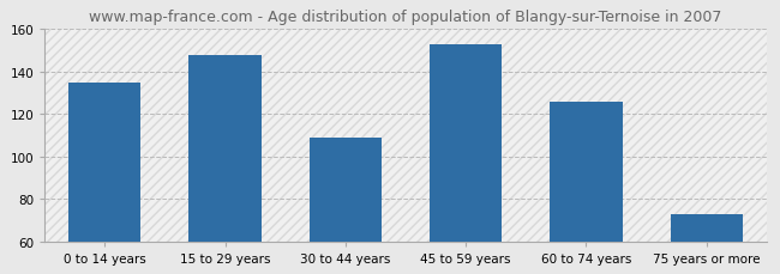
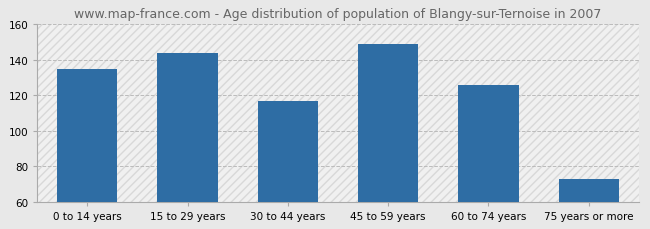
15 to 29 years: 148 -> 144
30 to 44 years: 109 -> 117
45 to 59 years: 153 -> 149
